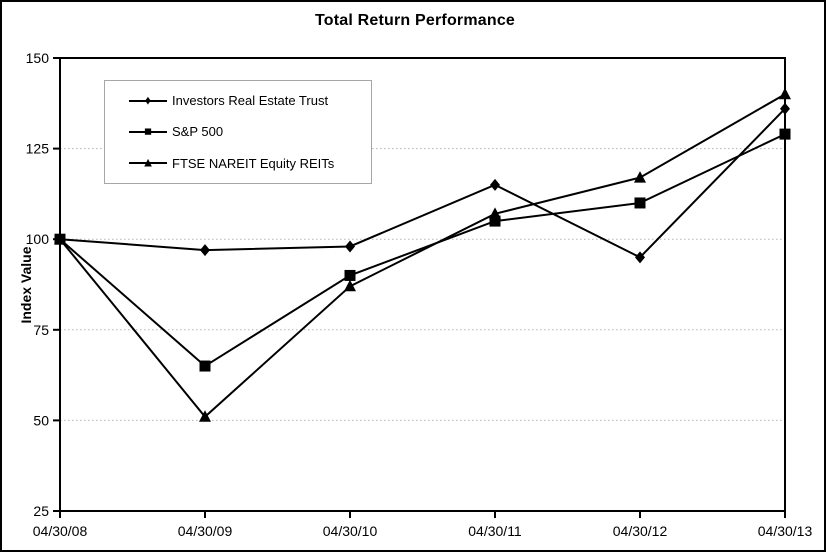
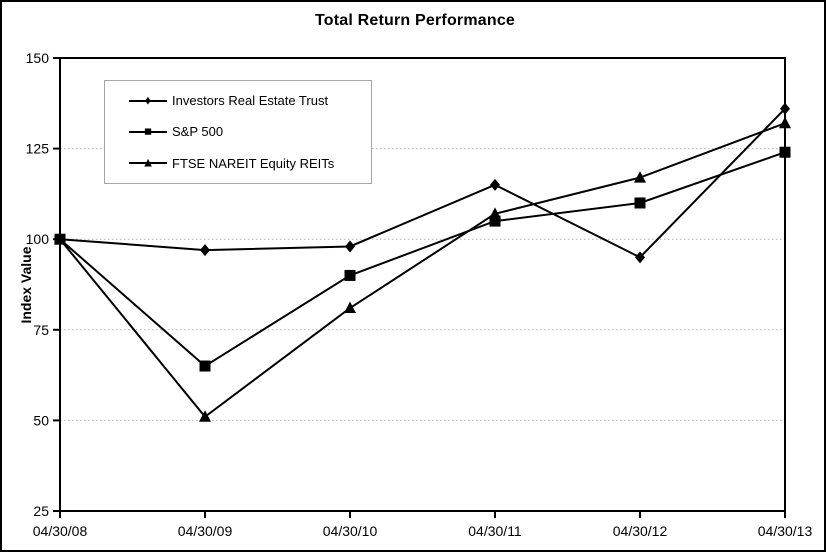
FTSE NAREIT Equity REITs/04/30/10: 87 -> 81
S&P 500/04/30/13: 129 -> 124
FTSE NAREIT Equity REITs/04/30/13: 140 -> 132
